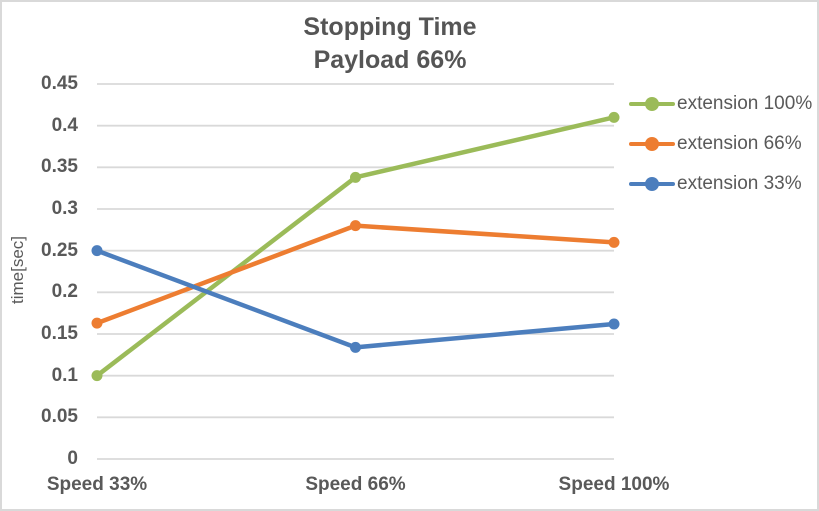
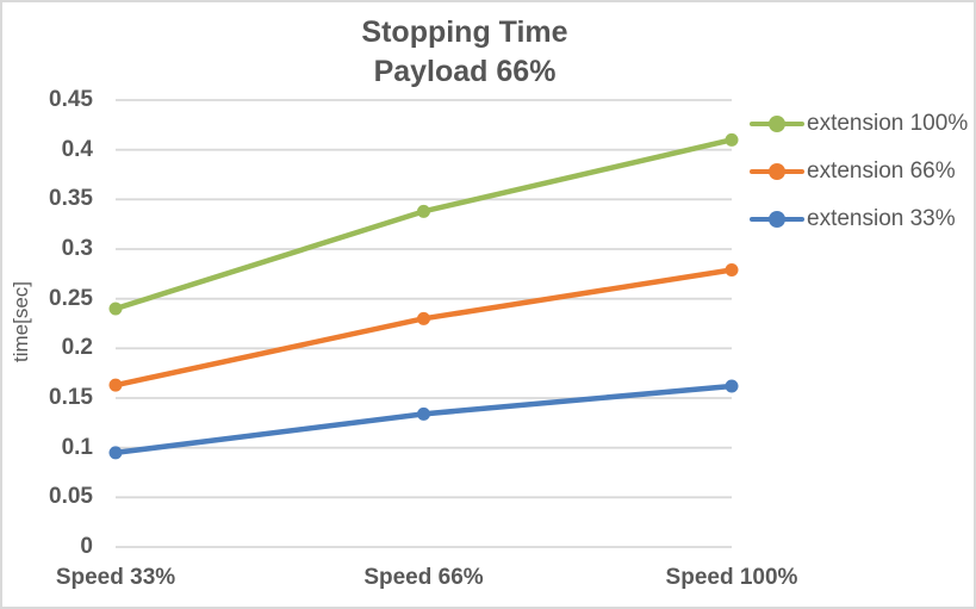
extension 100%/Speed 33%: 0.10 -> 0.24
extension 33%/Speed 33%: 0.25 -> 0.10
extension 66%/Speed 66%: 0.28 -> 0.23
extension 66%/Speed 100%: 0.26 -> 0.28
